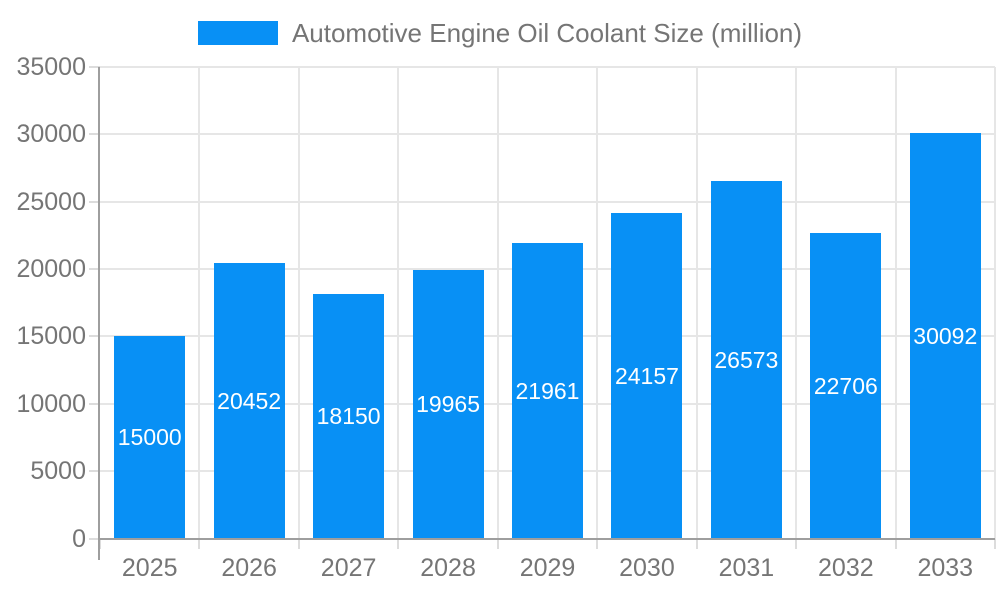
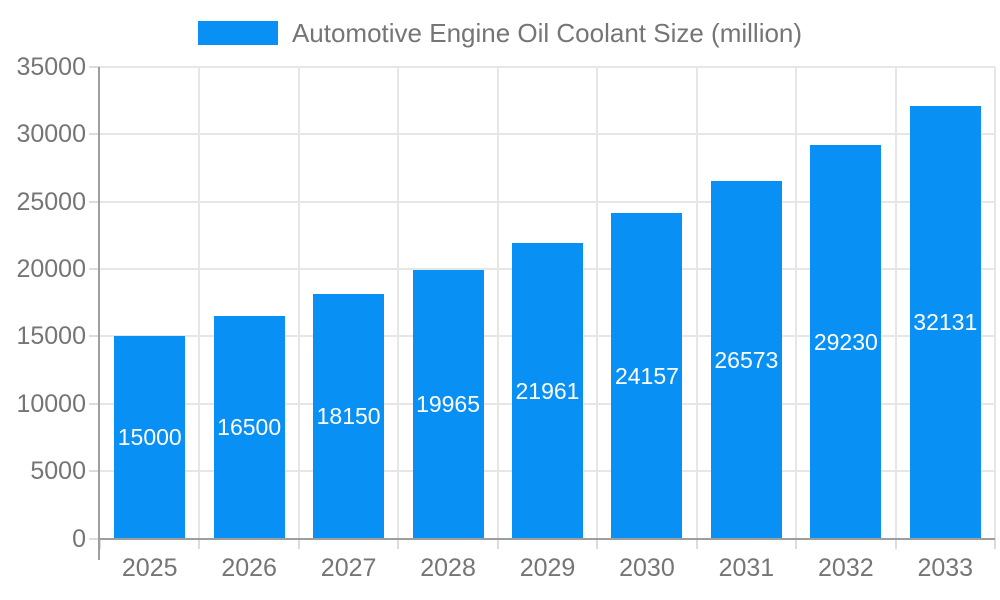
2026: 20452 -> 16500
2032: 22706 -> 29230
2033: 30092 -> 32131
